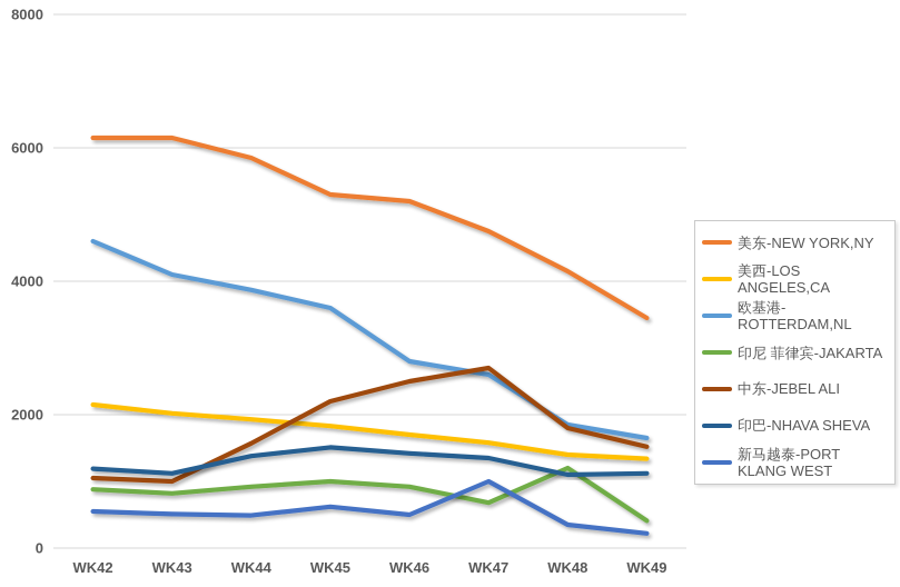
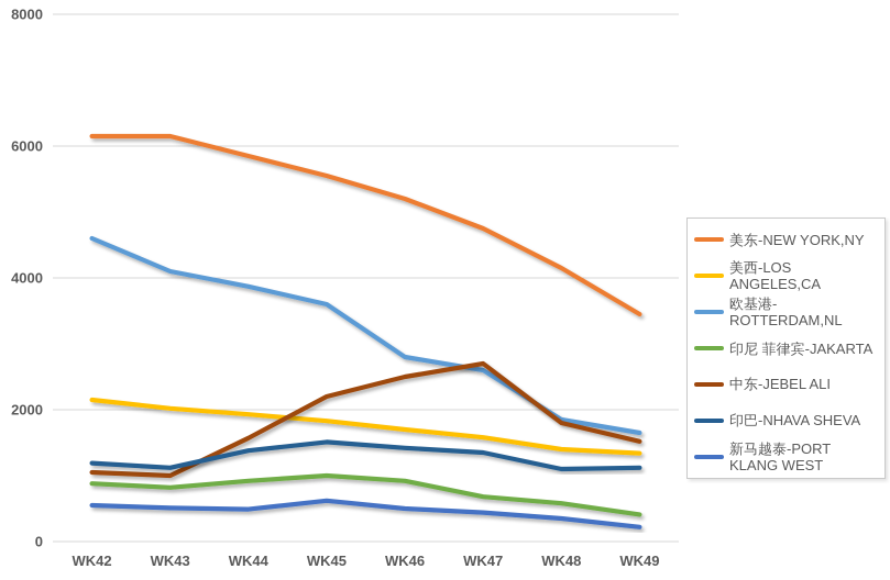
美东-NEW YORK,NY/WK45: 5300 -> 5600
新马越泰-PORT KLANG WEST/WK47: 1000 -> 400
印尼 菲律宾-JAKARTA/WK48: 1200 -> 600
